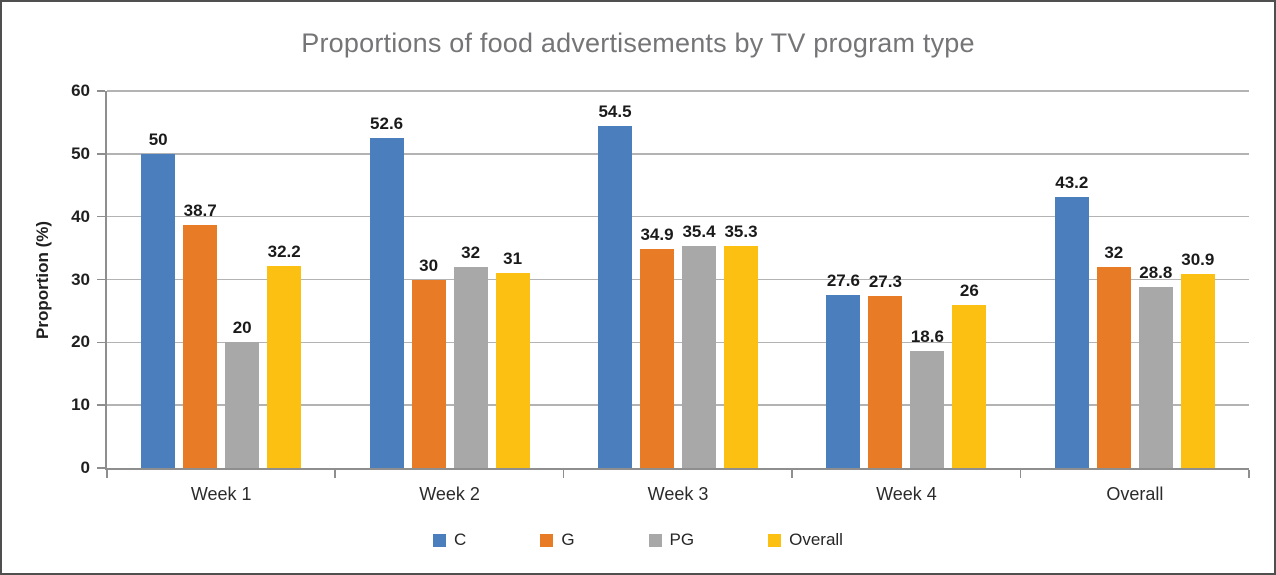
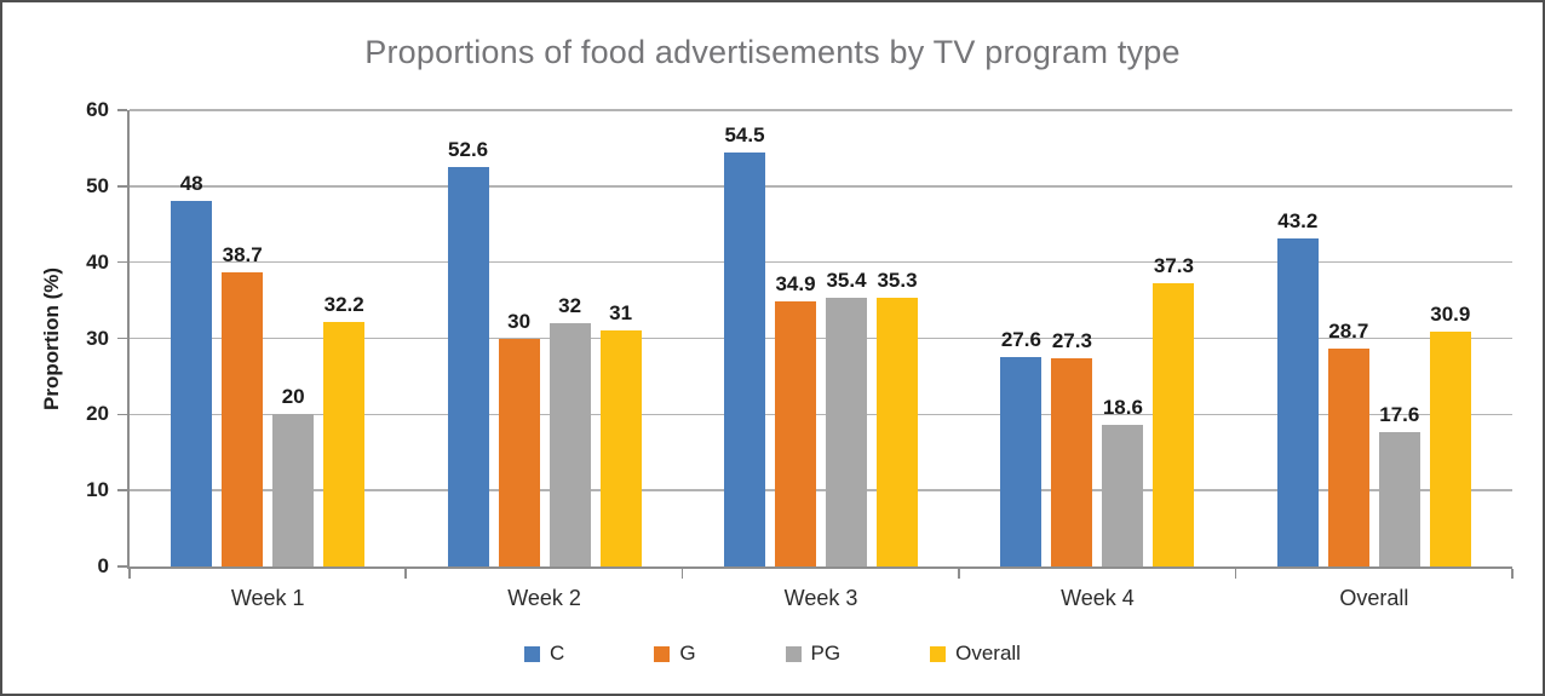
C/Week 1: 50 -> 48
Overall/Week 4: 26 -> 37.3
G/Overall: 32 -> 28.7
PG/Overall: 28.8 -> 17.6
